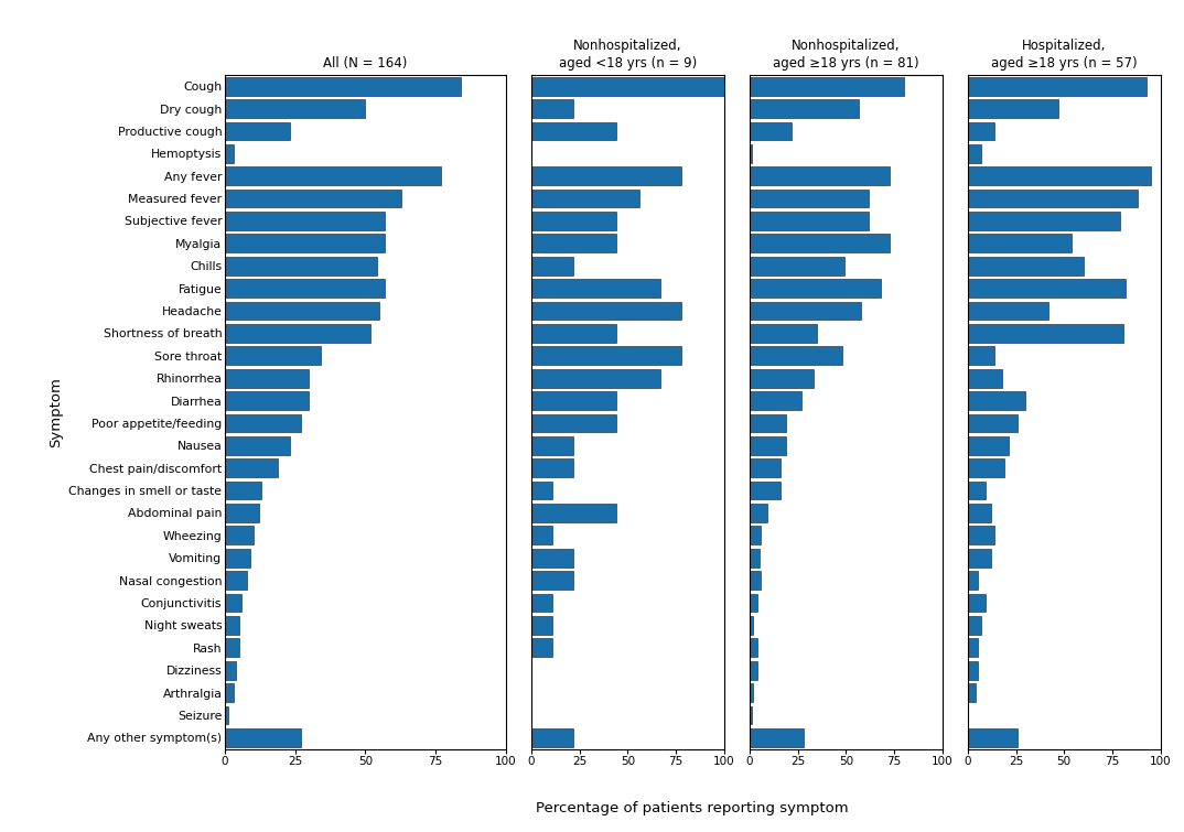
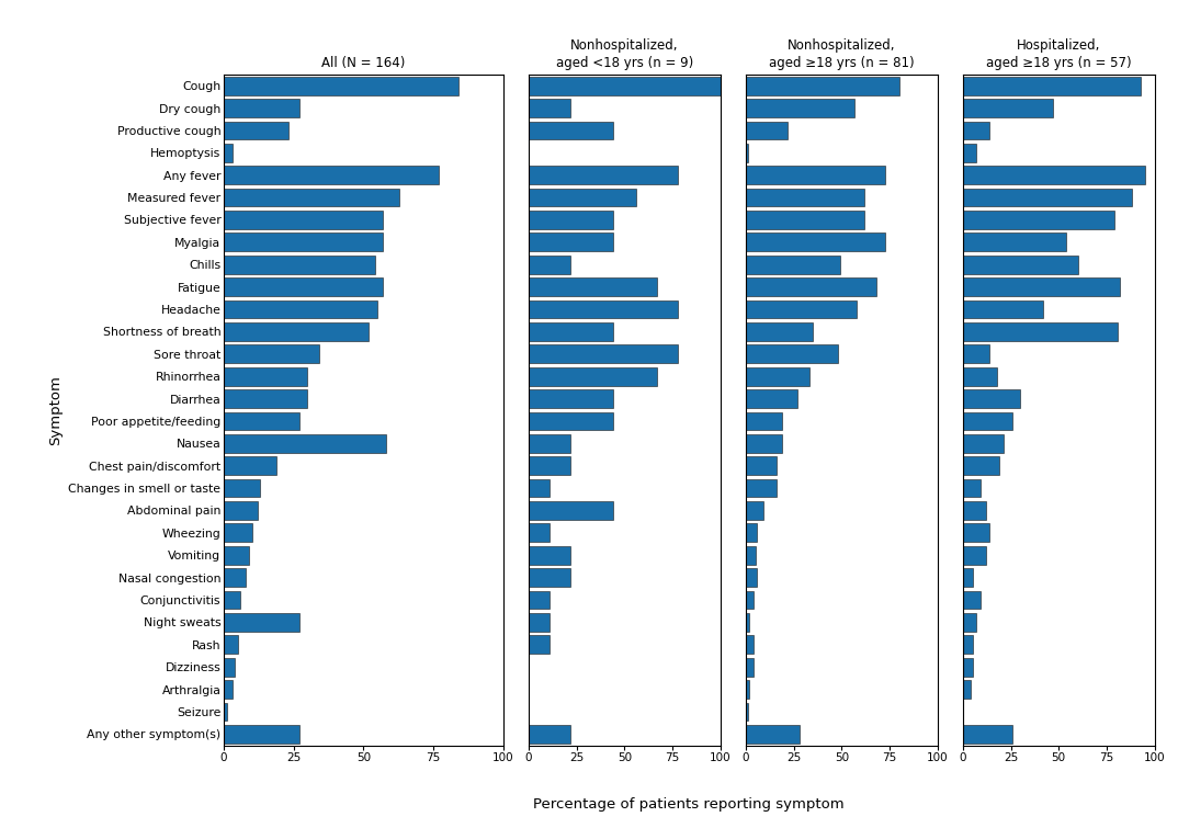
All (N = 164)/Dry cough: 50 -> 27
All (N = 164)/Nausea: 23 -> 58
All (N = 164)/Night sweats: 5 -> 27
